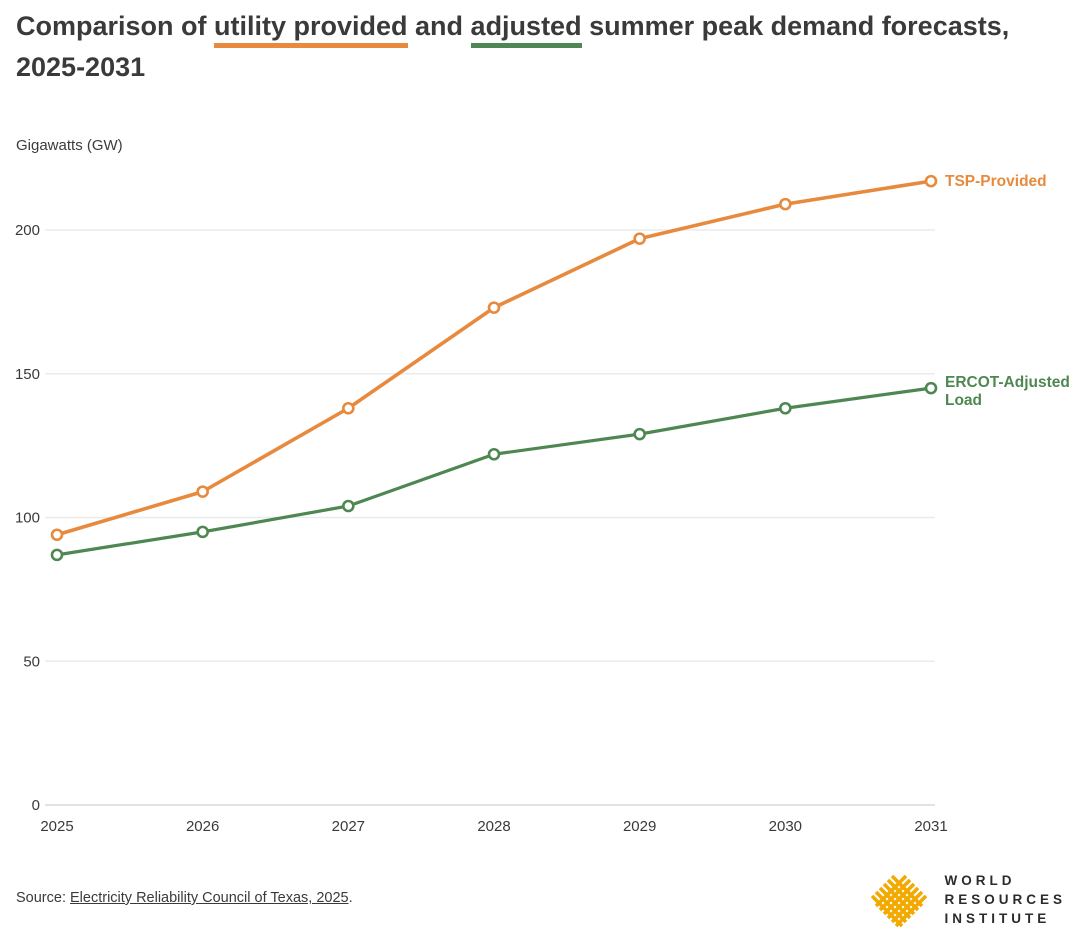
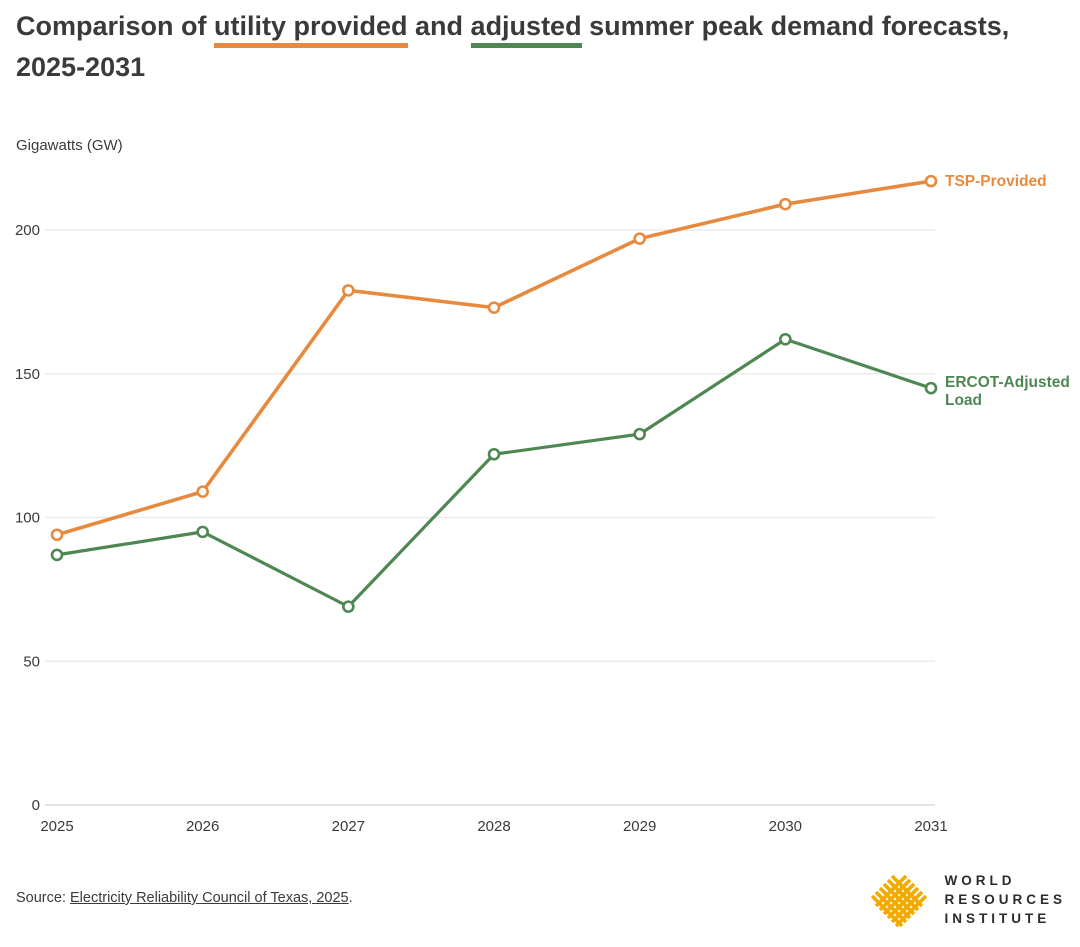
TSP-Provided/2027: 138 -> 179
ERCOT-Adjusted Load/2027: 104 -> 69
ERCOT-Adjusted Load/2030: 138 -> 162
